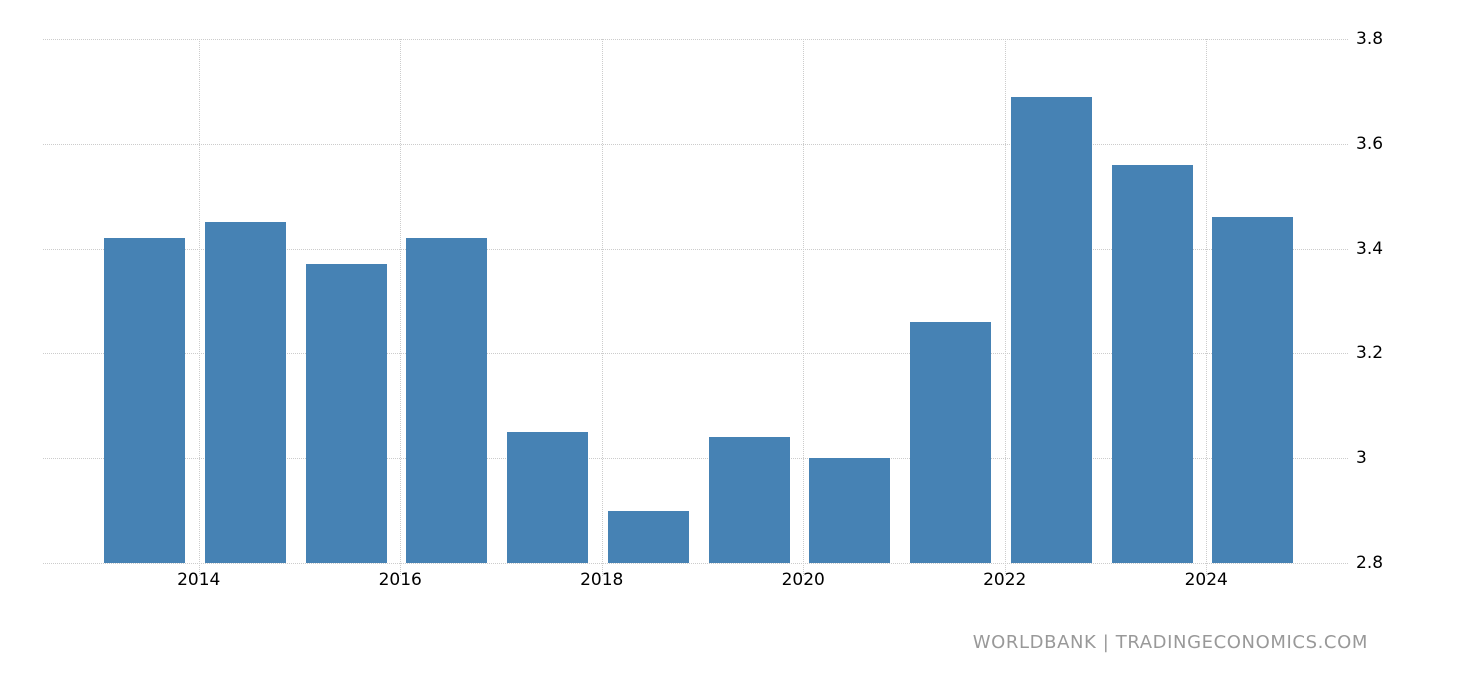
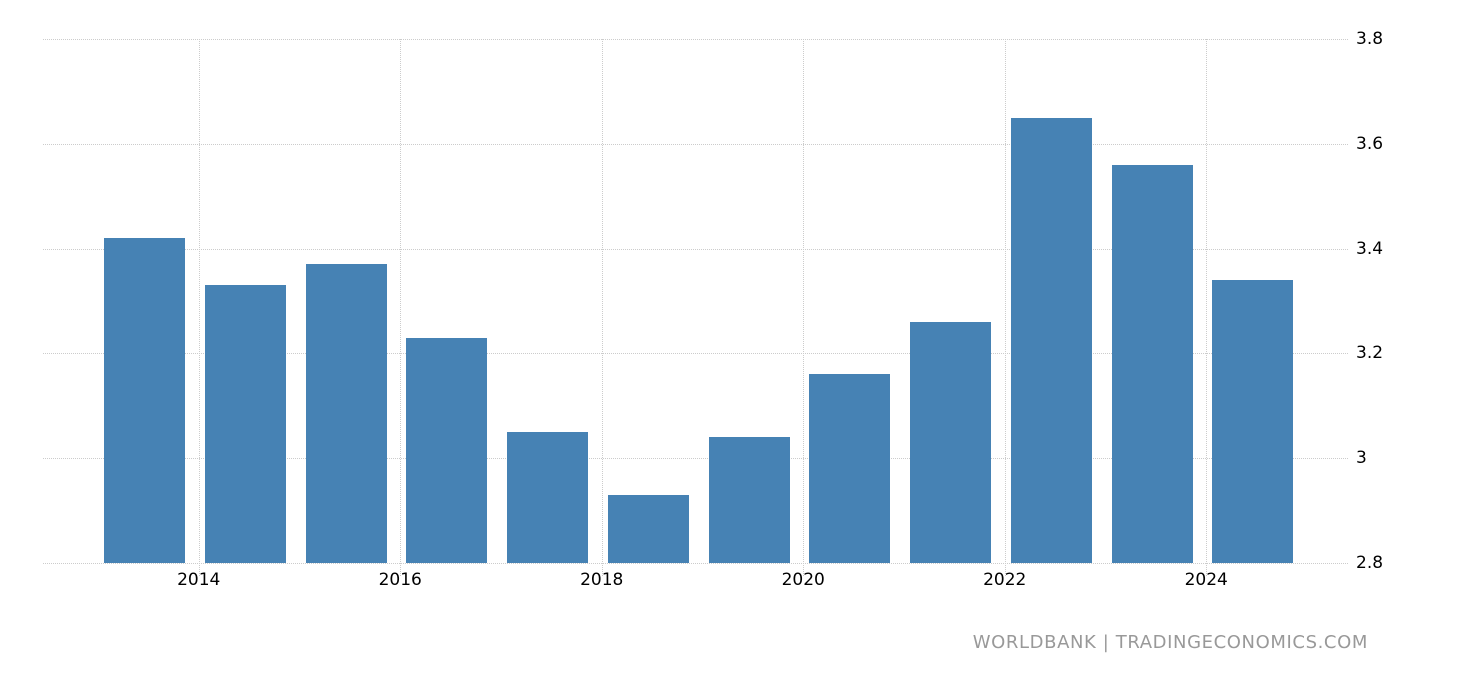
2014: 3.45 -> 3.33
2016: 3.42 -> 3.23
2018: 2.90 -> 2.93
2020: 3.00 -> 3.16
2022: 3.69 -> 3.65
2024: 3.46 -> 3.34
